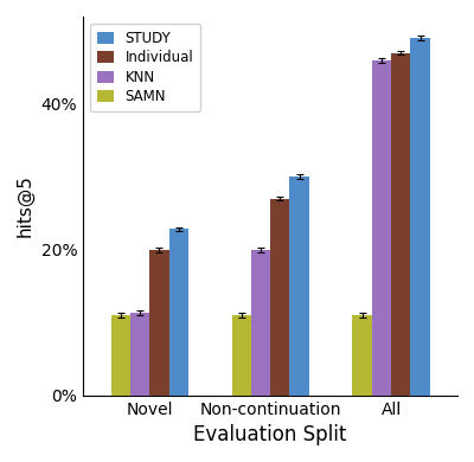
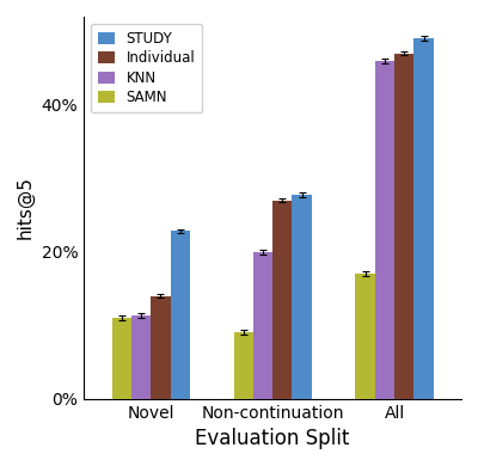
Individual/Novel: 20% -> 14%
SAMN/Non-continuation: 11% -> 9%
STUDY/Non-continuation: 30.0% -> 27.8%
SAMN/All: 11% -> 17%
